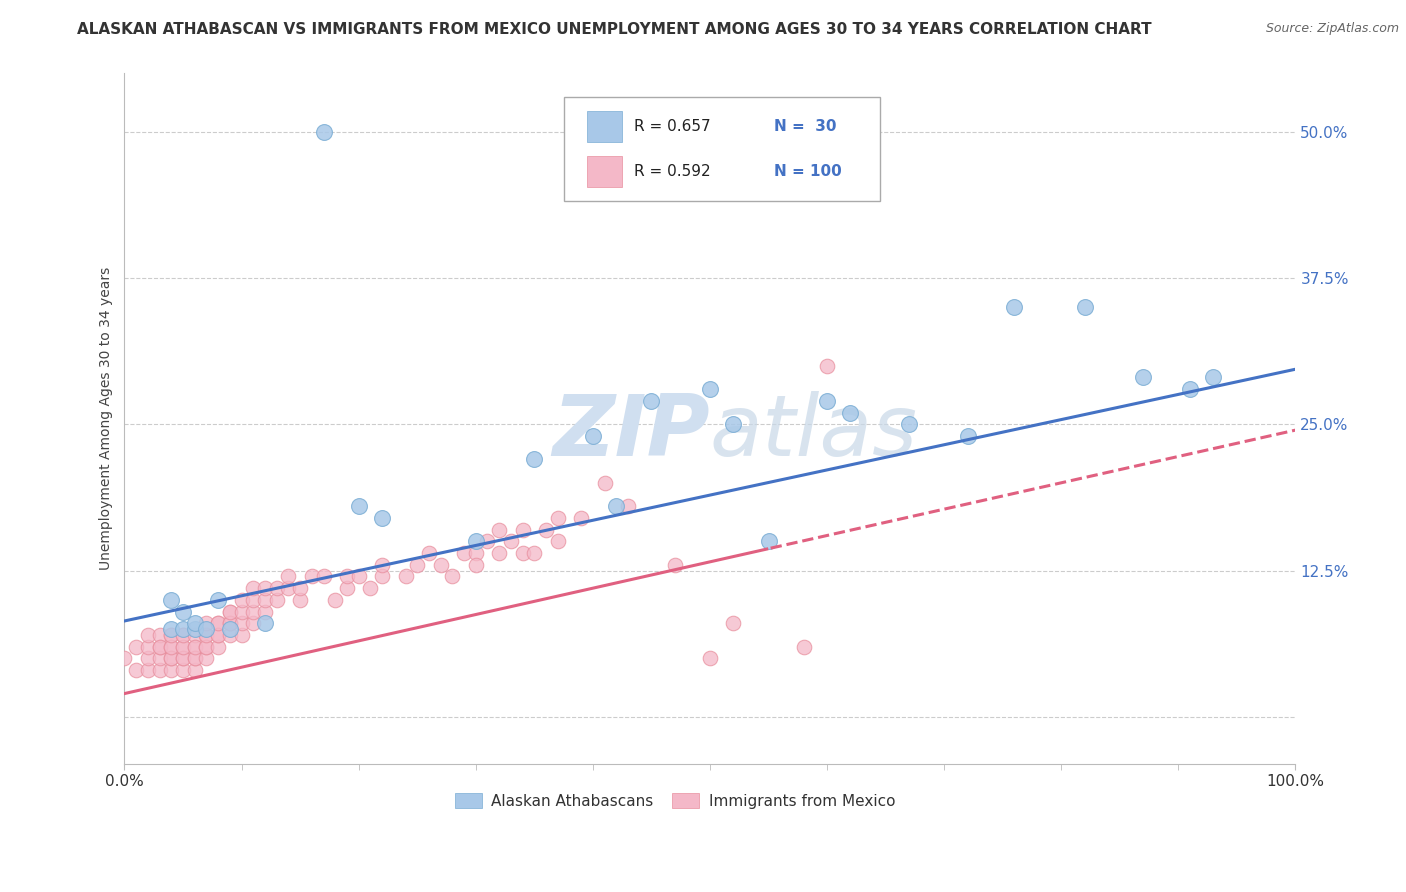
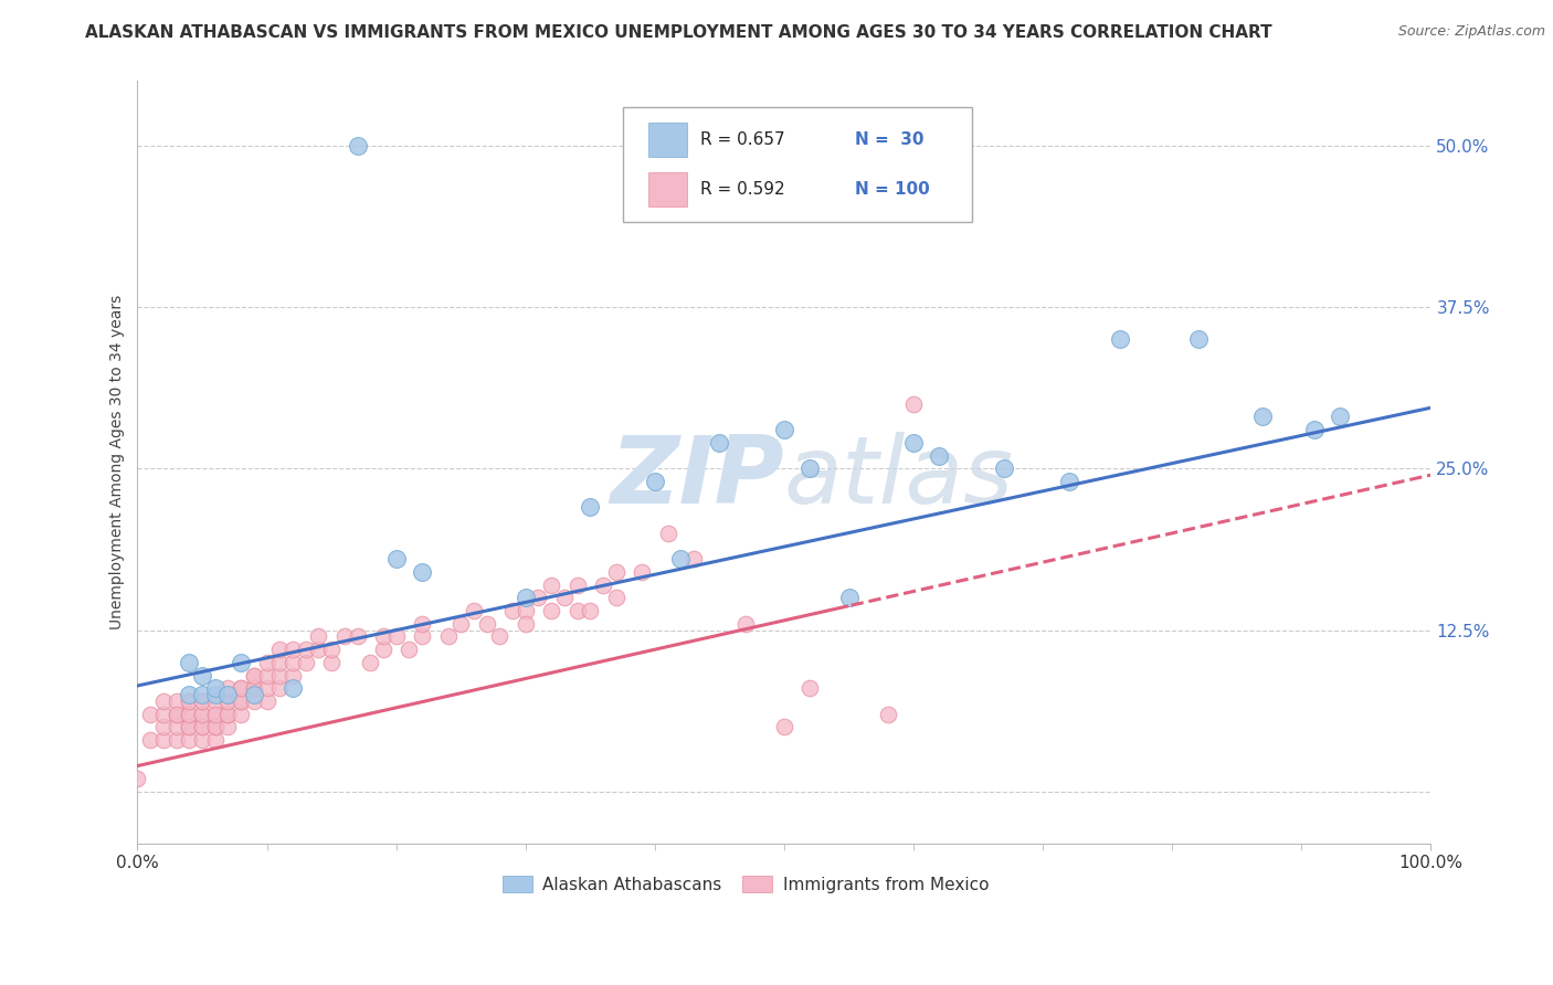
Immigrants from Mexico/0.0%: 5% -> 1%
